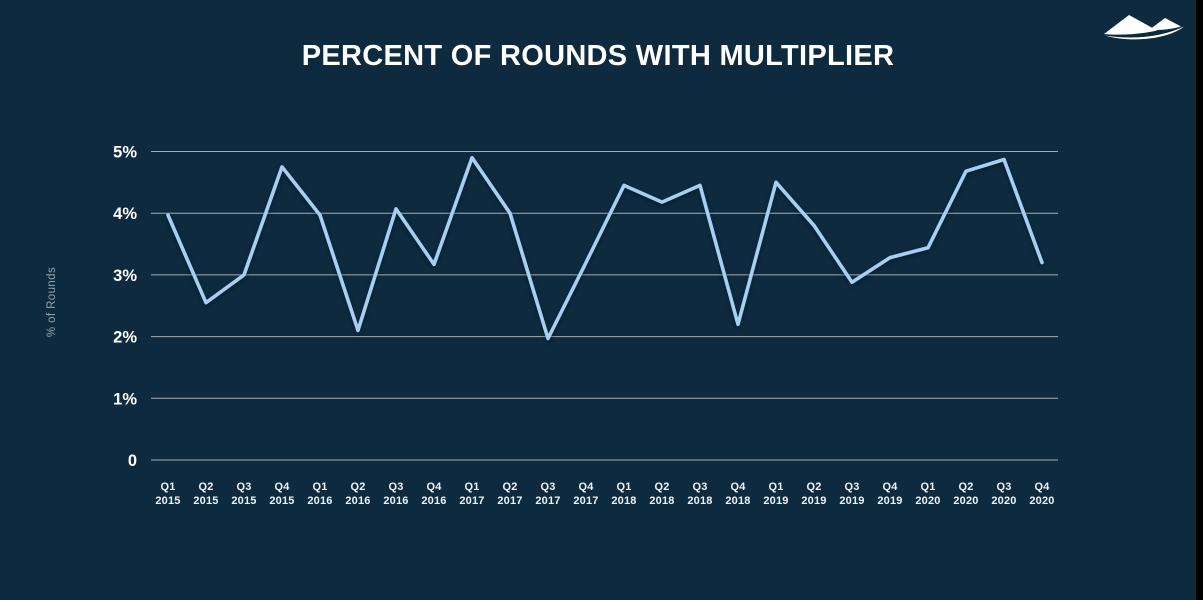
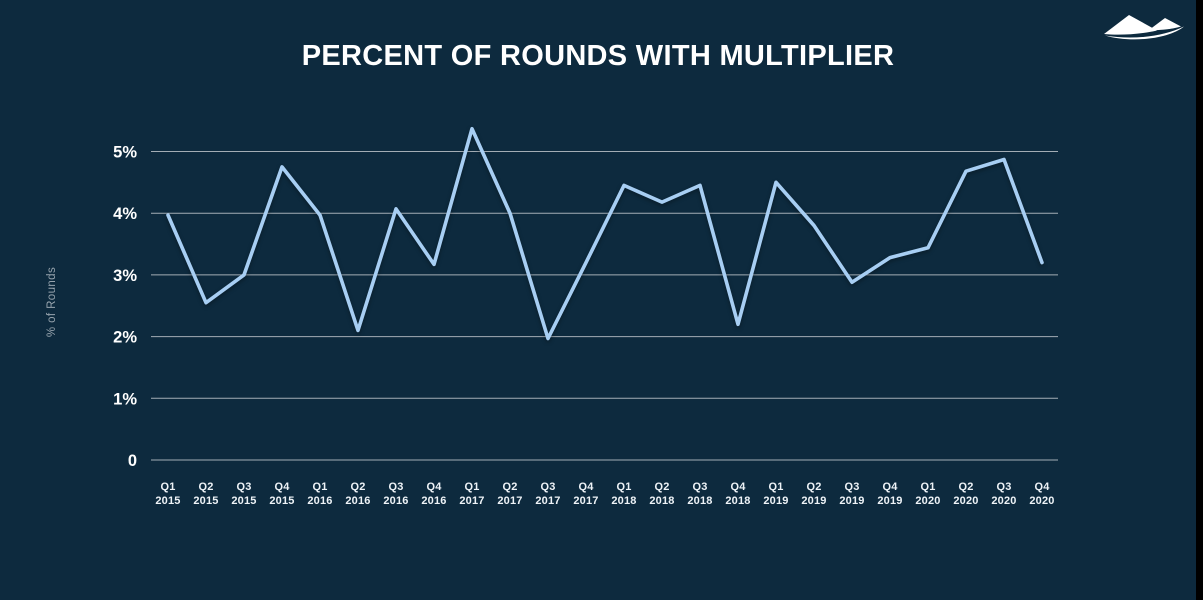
Q1 2017: 4.9% -> 5.4%
